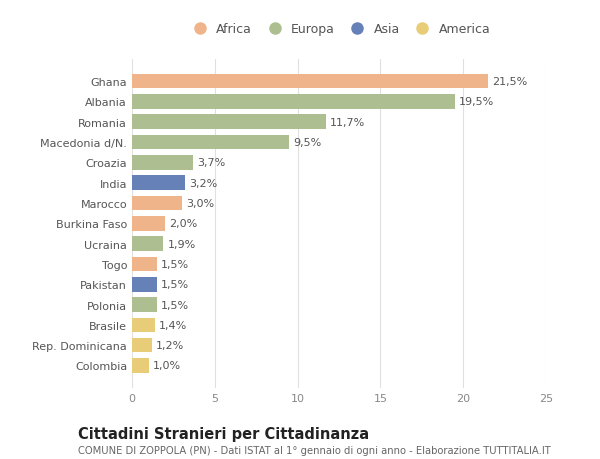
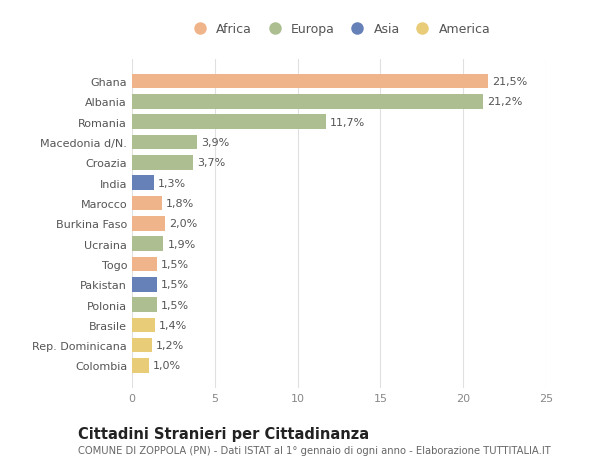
Albania: 19,5% -> 21,2%
Macedonia d/N.: 9,5% -> 3,9%
India: 3,2% -> 1,3%
Marocco: 3,0% -> 1,8%
